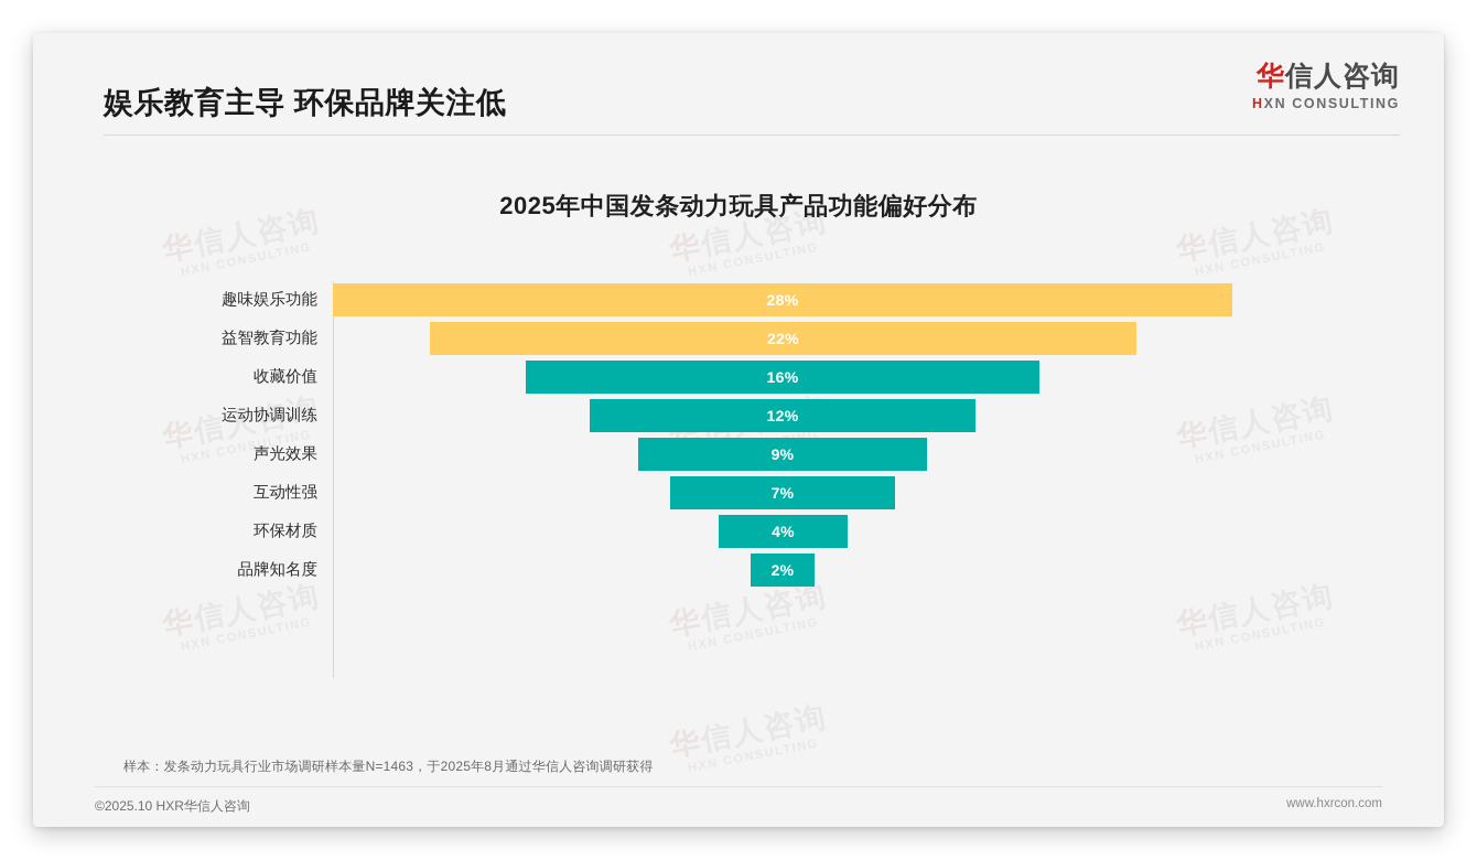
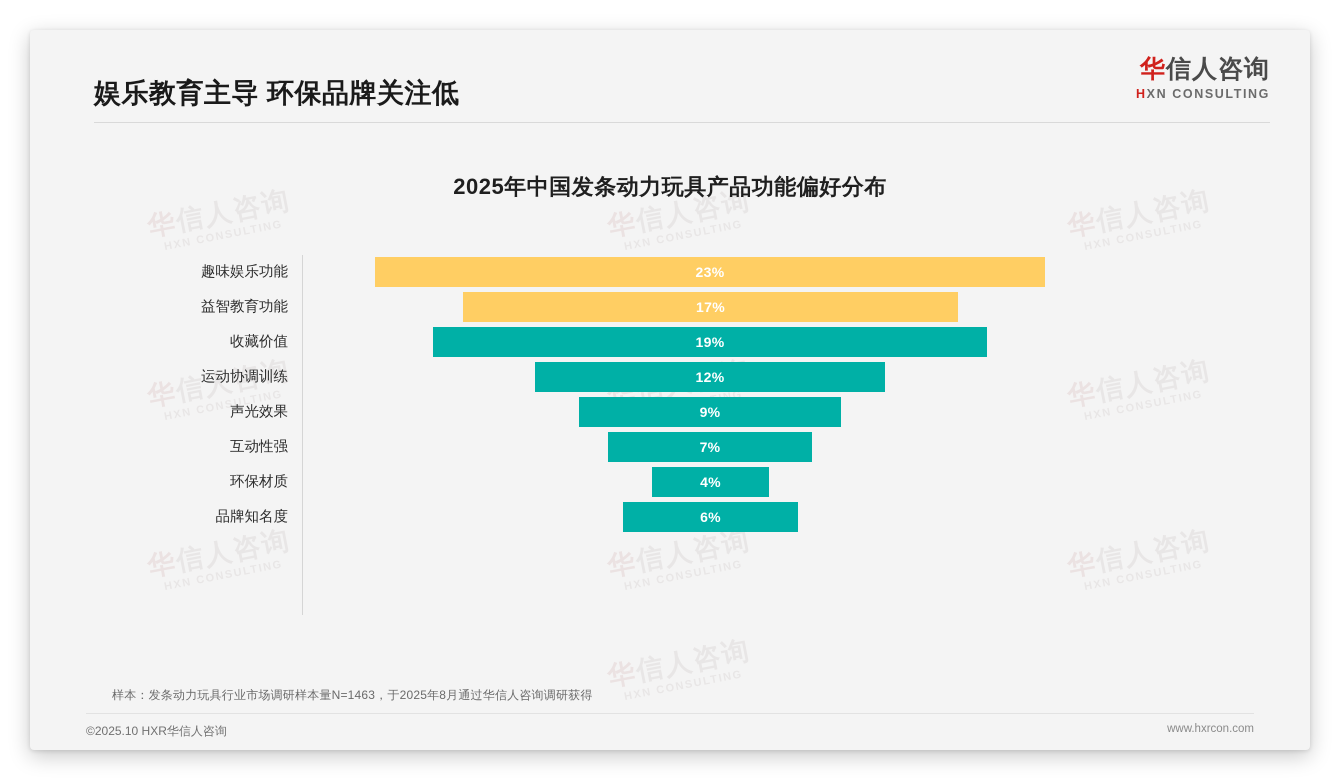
趣味娱乐功能: 28% -> 23%
益智教育功能: 22% -> 17%
收藏价值: 16% -> 19%
品牌知名度: 2% -> 6%
